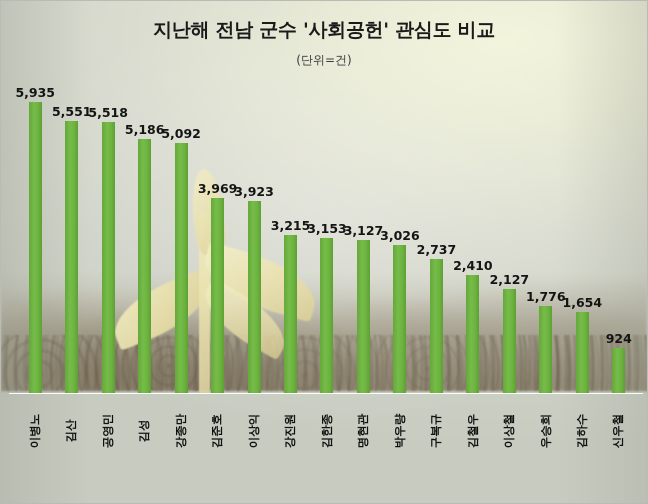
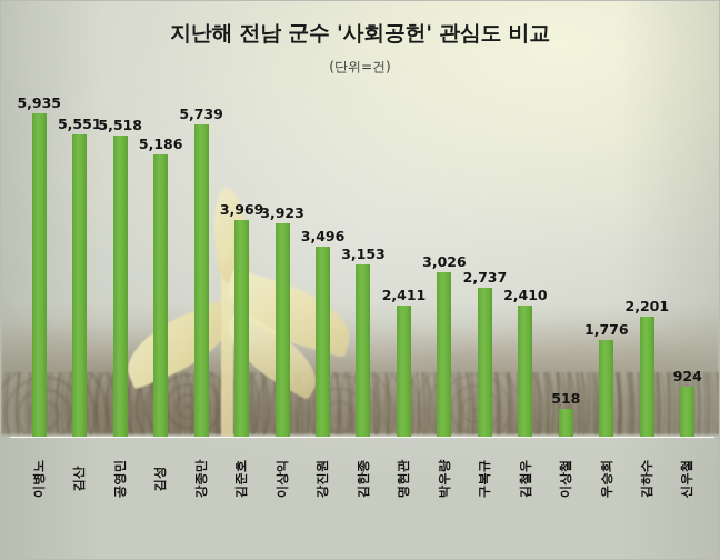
강종만: 5,092 -> 5,739
강진원: 3,215 -> 3,496
명현관: 3,127 -> 2,411
이상철: 2,127 -> 518
김하수: 1,654 -> 2,201
